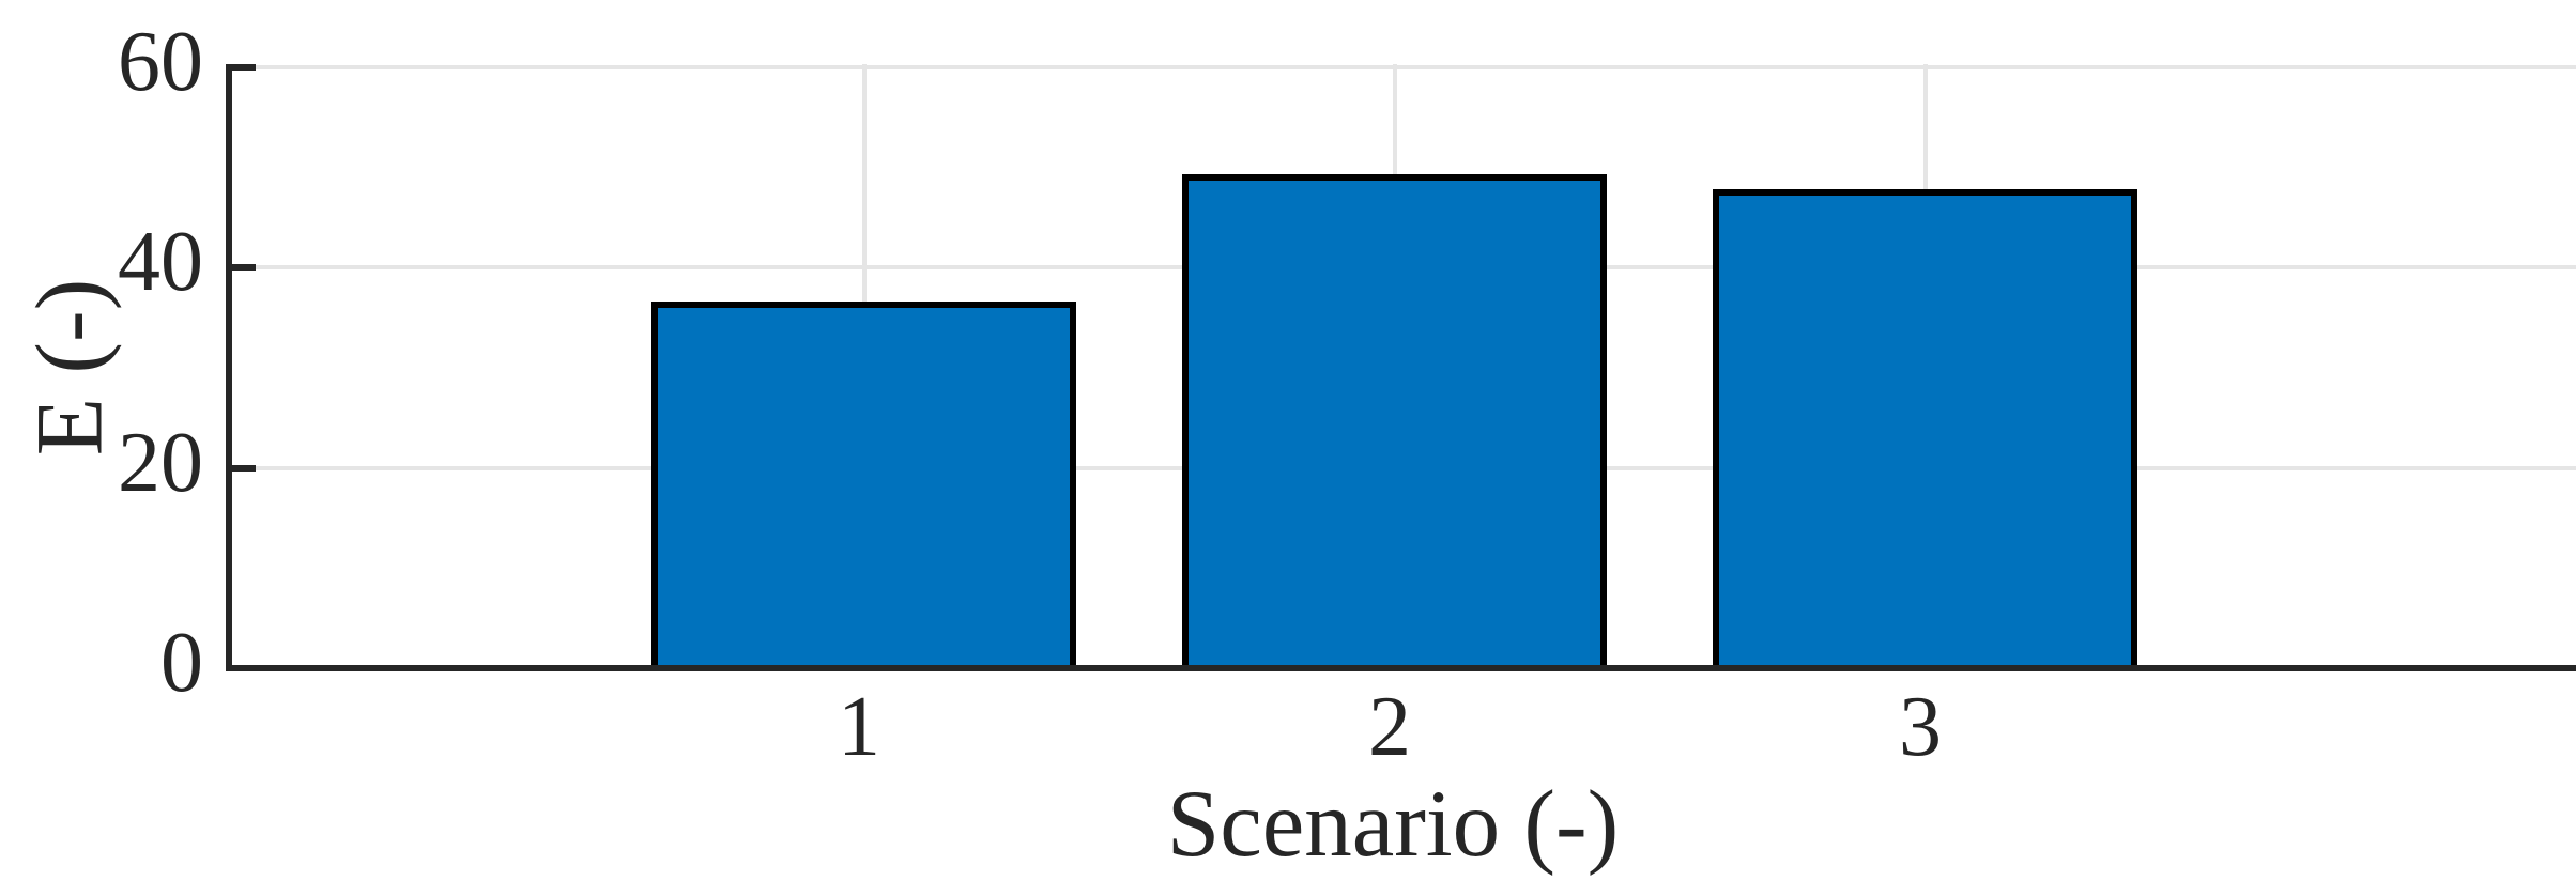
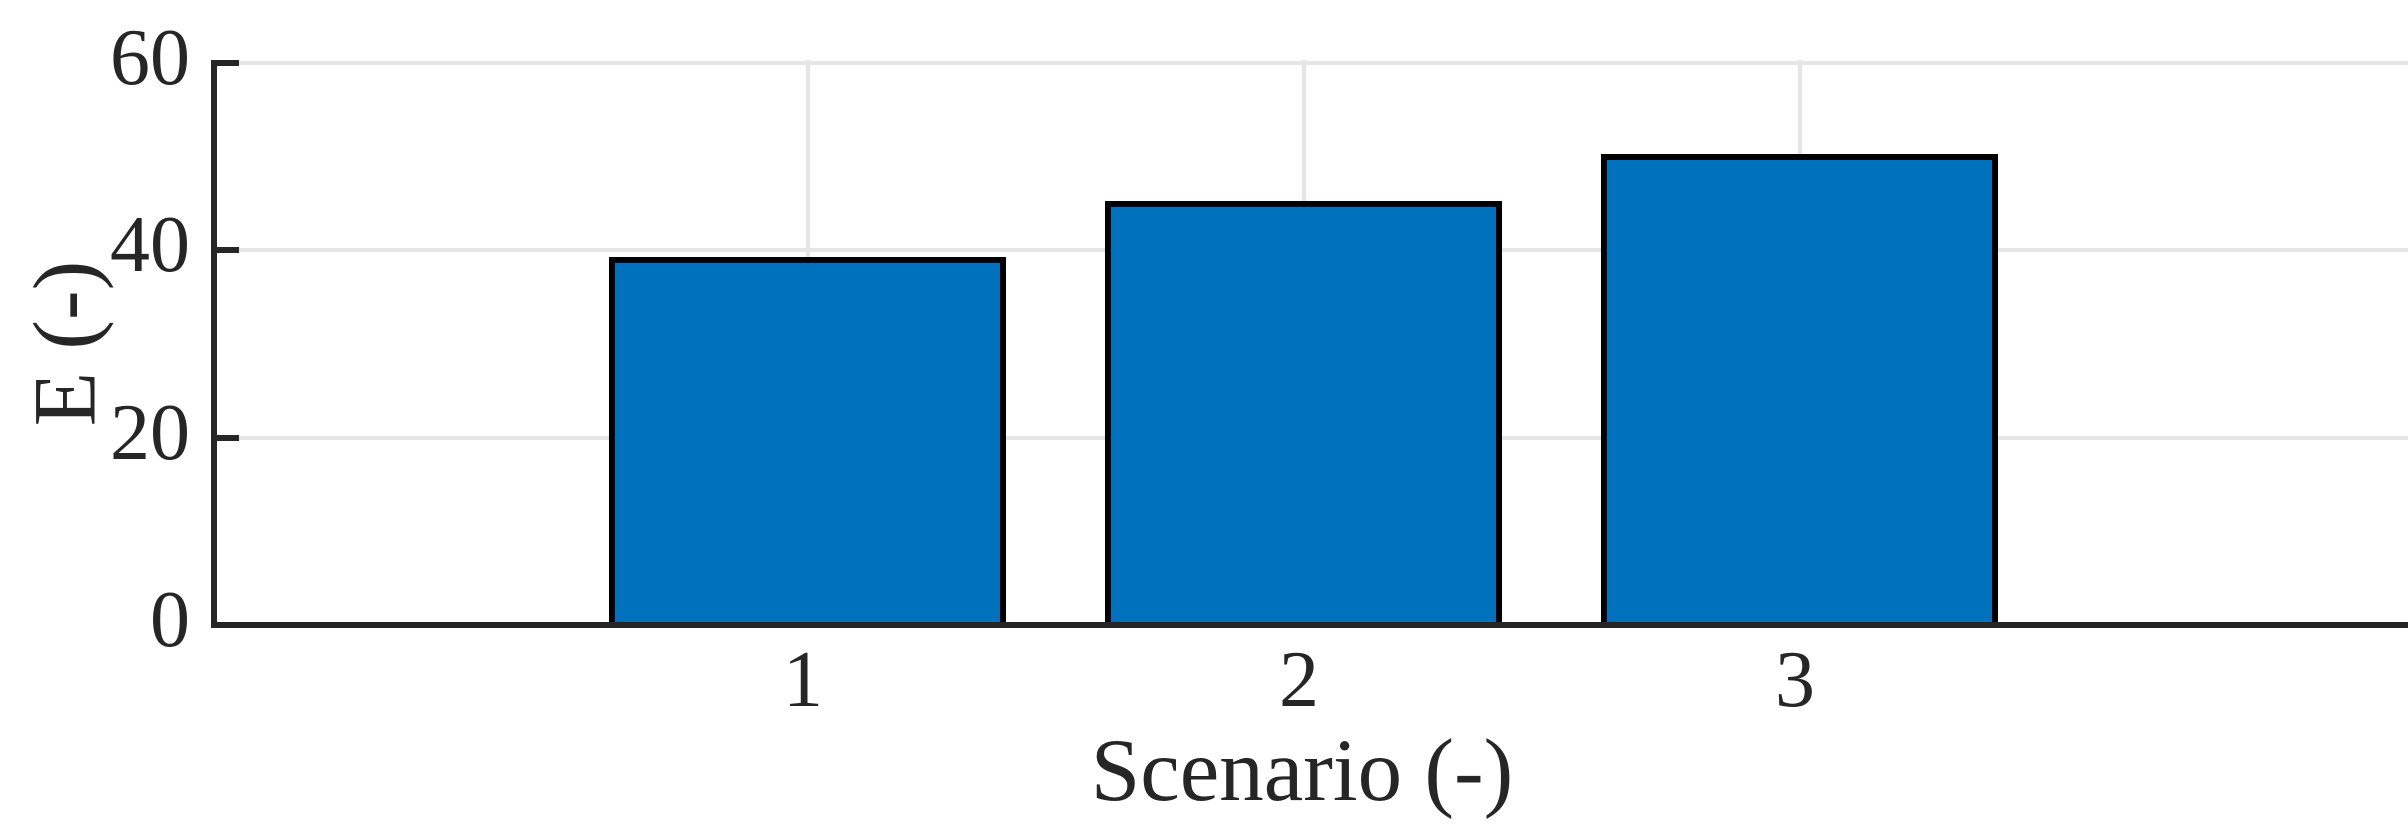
1: 36 -> 39
2: 49 -> 45
3: 48 -> 50
